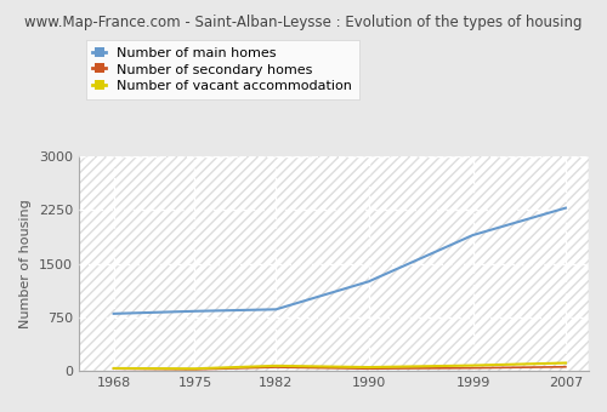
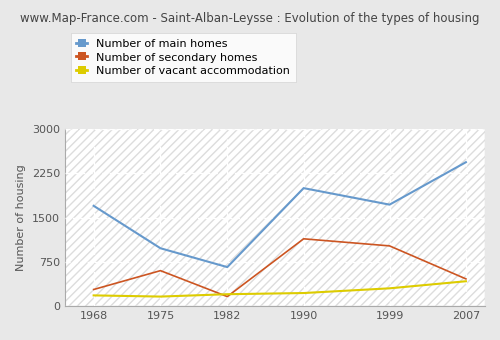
Number of main homes/1968: 800 -> 1700
Number of secondary homes/1968: 30 -> 280
Number of vacant accommodation/1968: 40 -> 180
Number of main homes/1975: 840 -> 980
Number of secondary homes/1975: 20 -> 600
Number of vacant accommodation/1975: 30 -> 160
Number of main homes/1982: 860 -> 660
Number of secondary homes/1982: 50 -> 160
Number of vacant accommodation/1982: 70 -> 200
Number of main homes/1990: 1250 -> 2000
Number of secondary homes/1990: 30 -> 1140
Number of vacant accommodation/1990: 50 -> 220
Number of main homes/1999: 1900 -> 1720
Number of secondary homes/1999: 40 -> 1020
Number of vacant accommodation/1999: 80 -> 300
Number of main homes/2007: 2280 -> 2440
Number of secondary homes/2007: 60 -> 460
Number of vacant accommodation/2007: 110 -> 420
